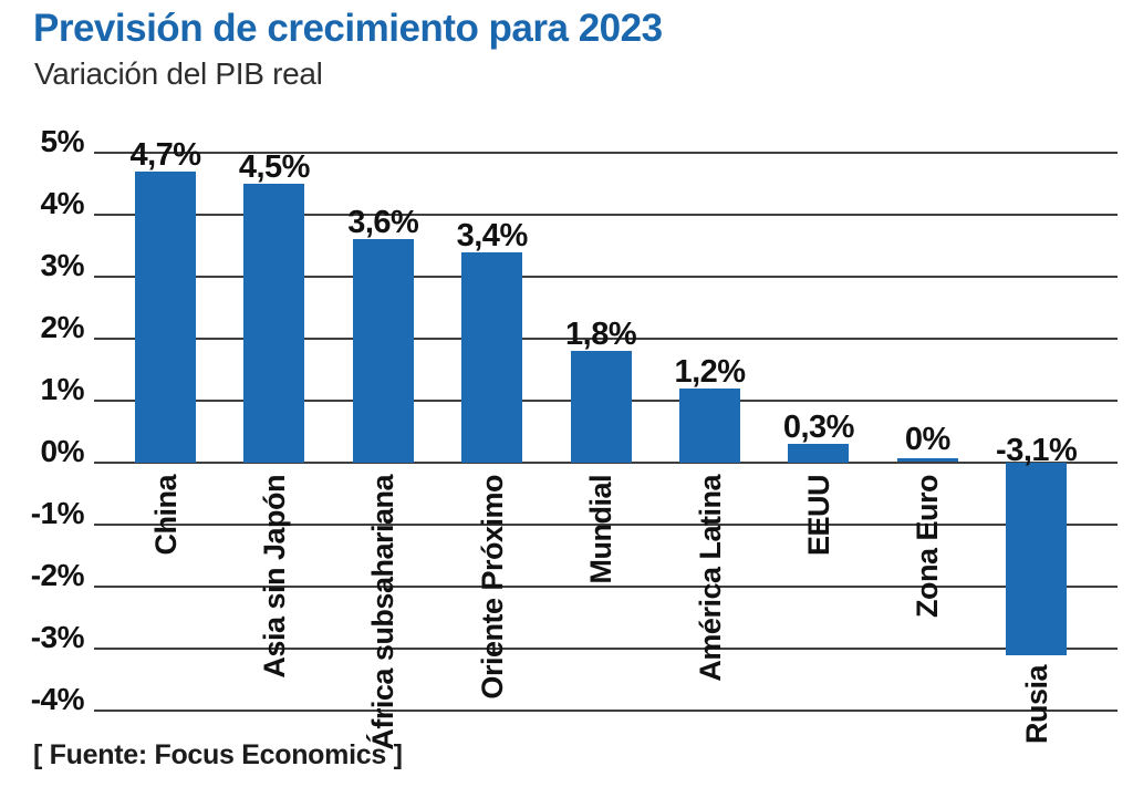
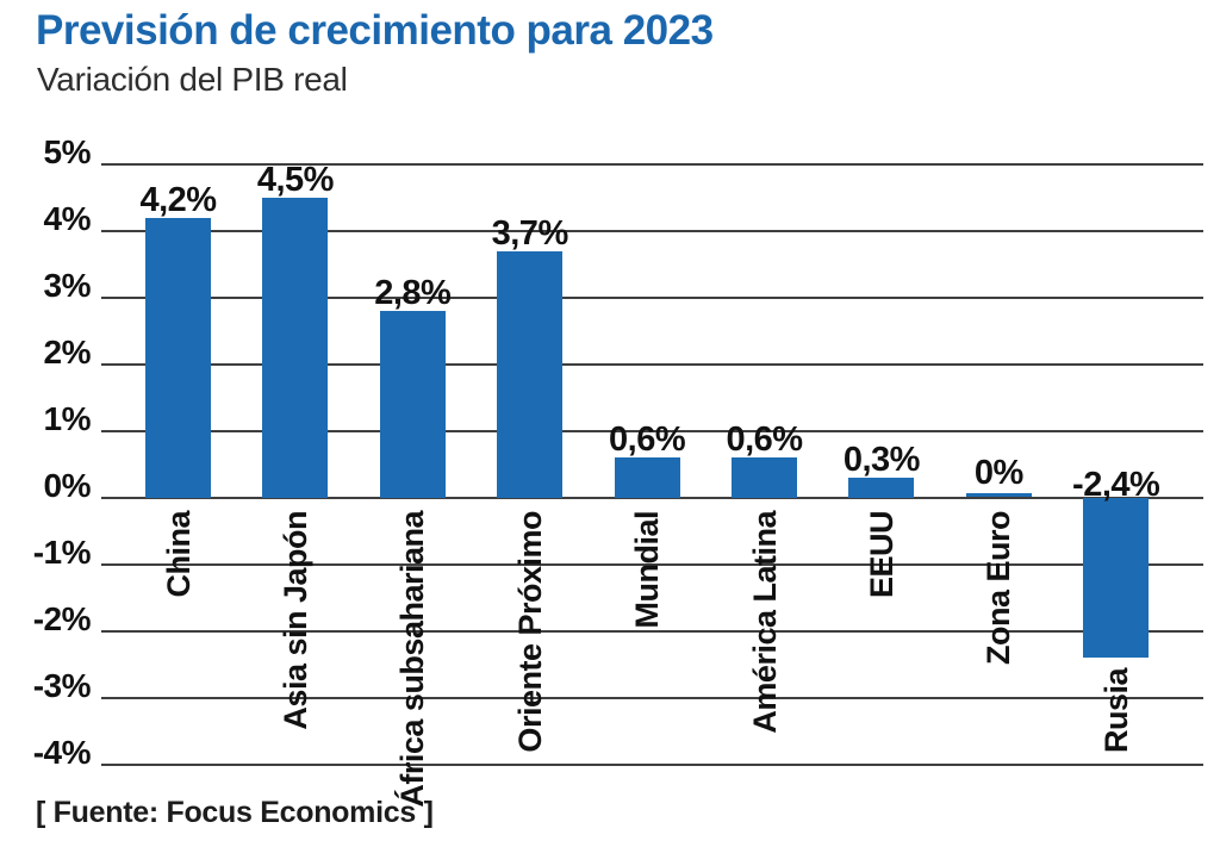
China: 4,7% -> 4,2%
África subsahariana: 3,6% -> 2,8%
Oriente Próximo: 3,4% -> 3,7%
Mundial: 1,8% -> 0,6%
América Latina: 1,2% -> 0,6%
Rusia: -3,1% -> -2,4%
